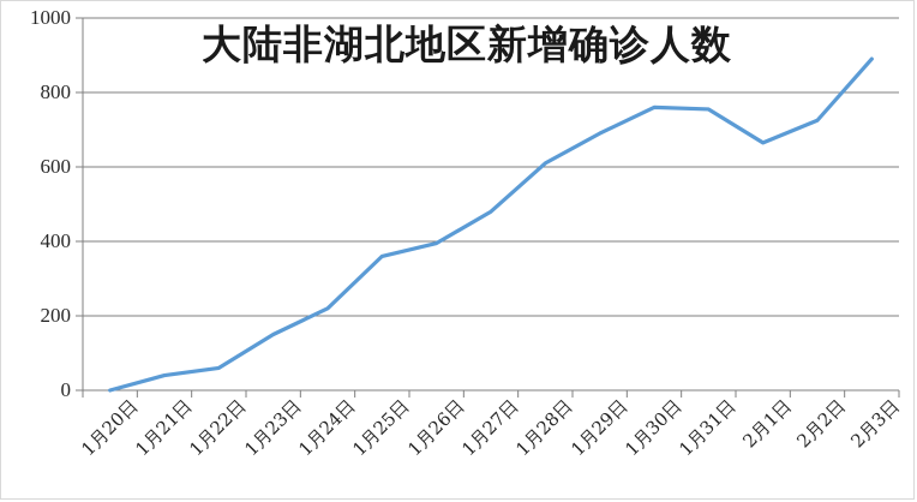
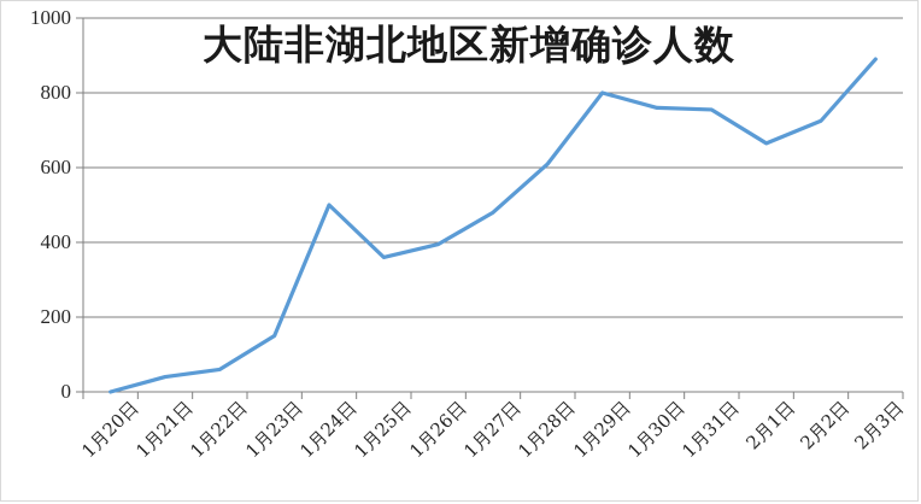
1月24日: 220 -> 500
1月29日: 690 -> 800
